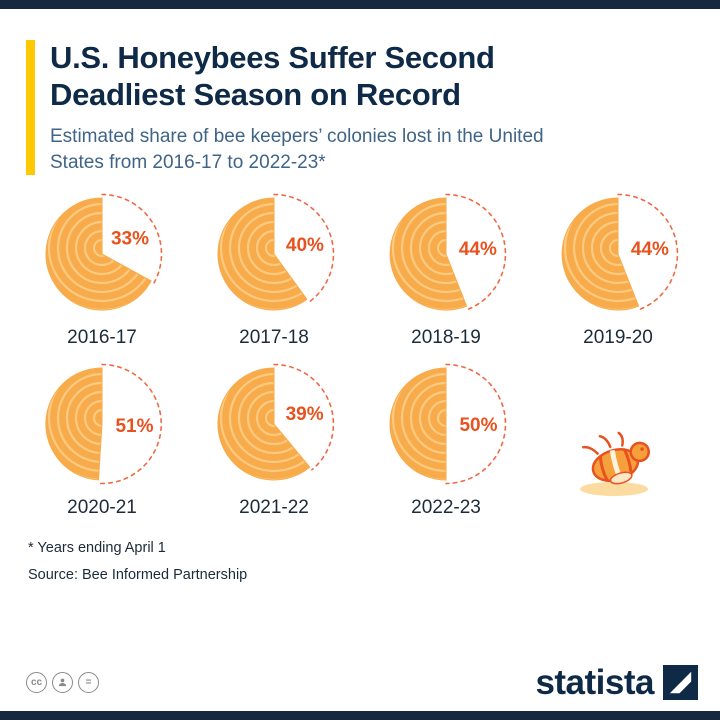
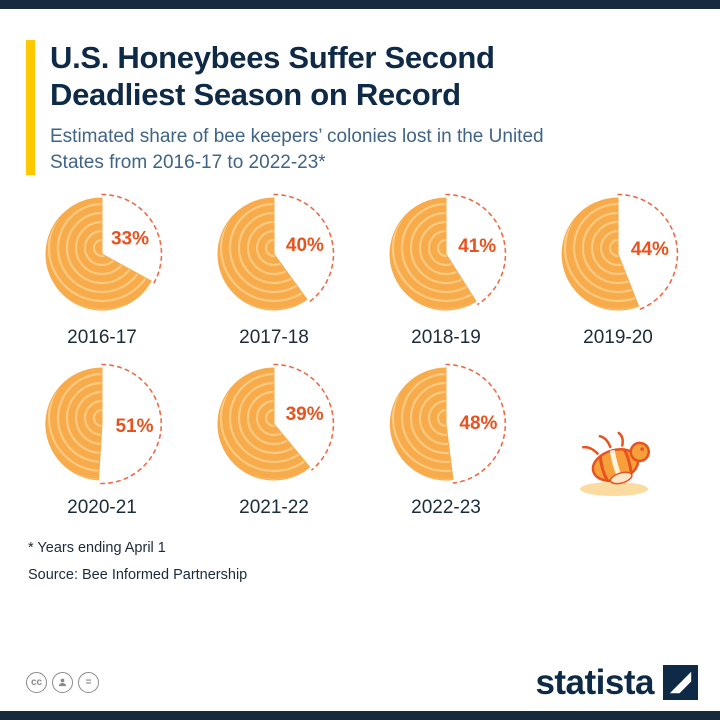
2018-19: 44% -> 41%
2022-23: 50% -> 48%
